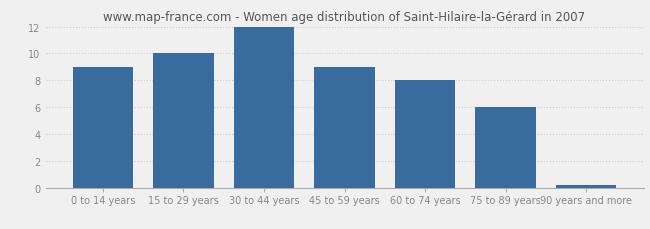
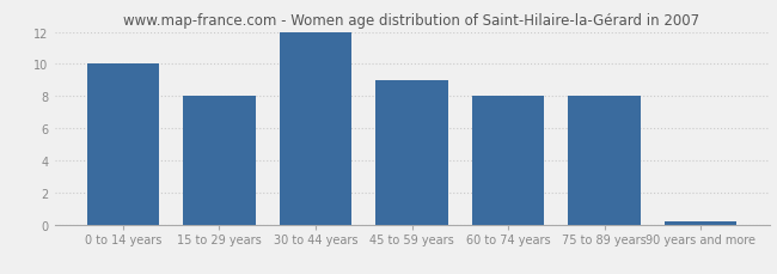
0 to 14 years: 9.0 -> 10.0
15 to 29 years: 10.0 -> 8.0
75 to 89 years: 6.0 -> 8.0
